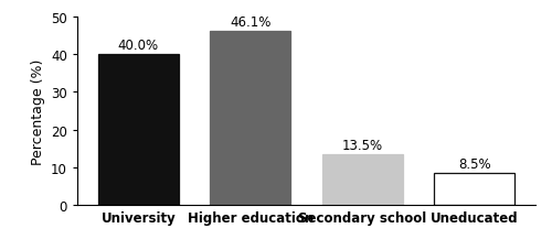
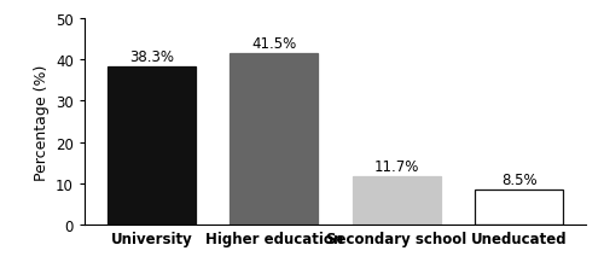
University: 40.0% -> 38.3%
Higher education: 46.1% -> 41.5%
Secondary school: 13.5% -> 11.7%
